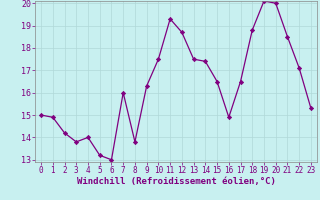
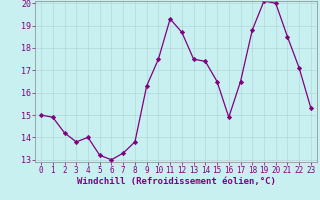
7: 16.0 -> 13.3
